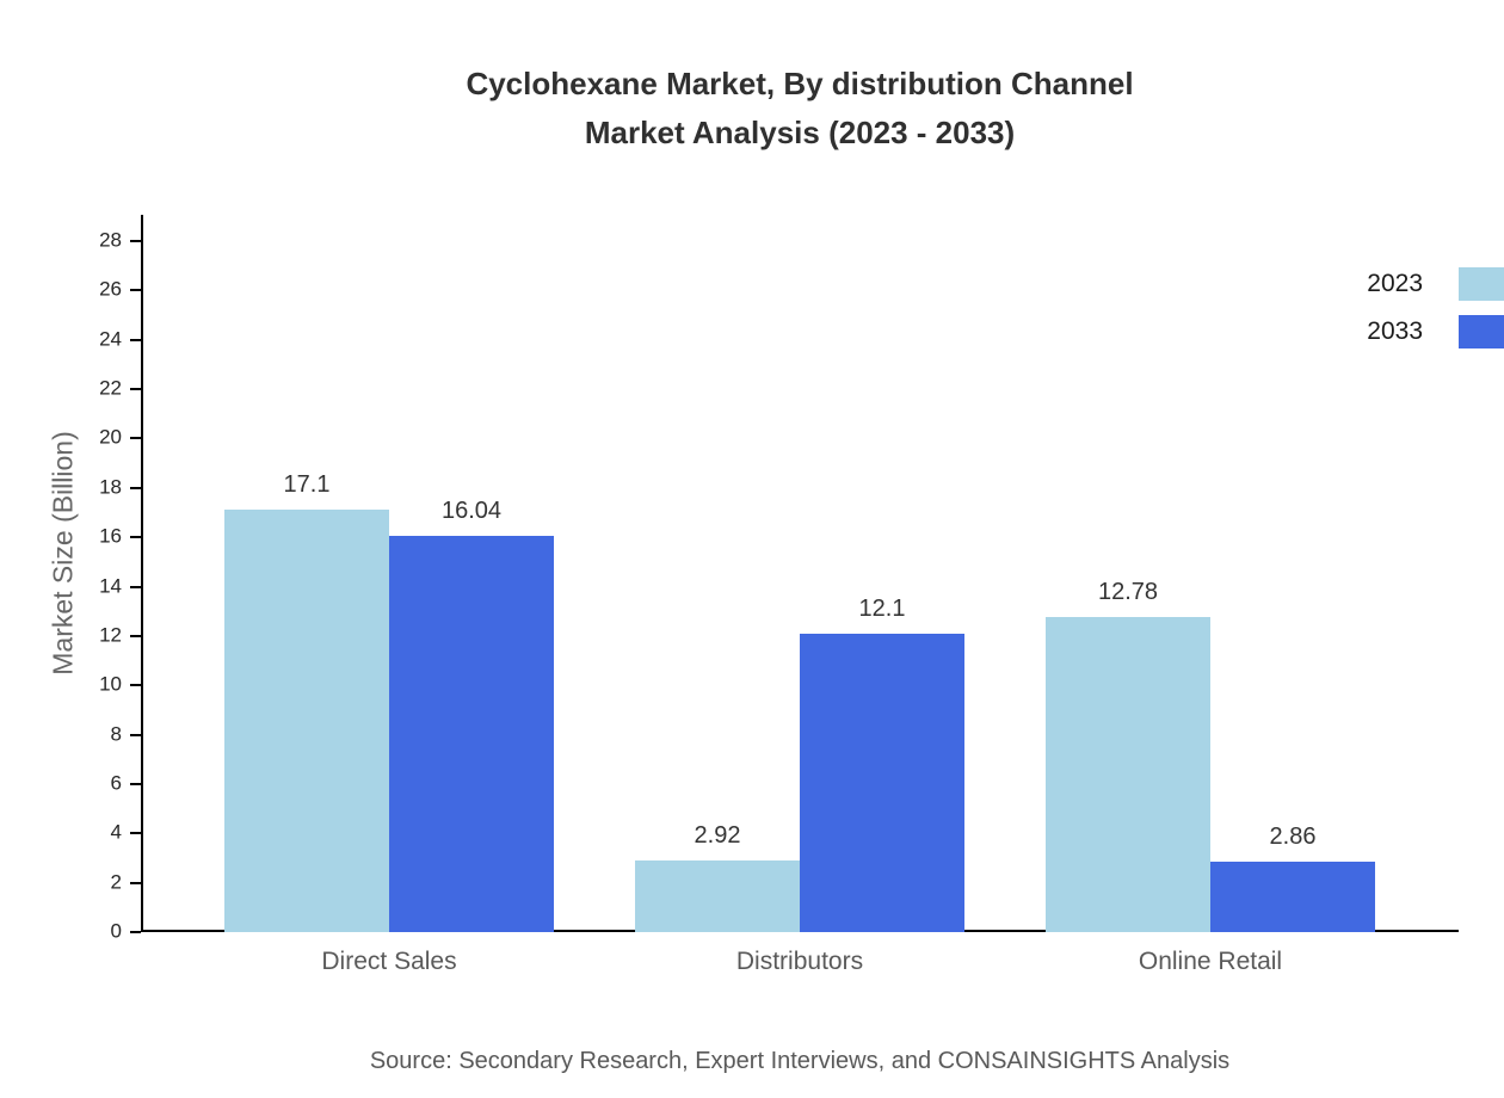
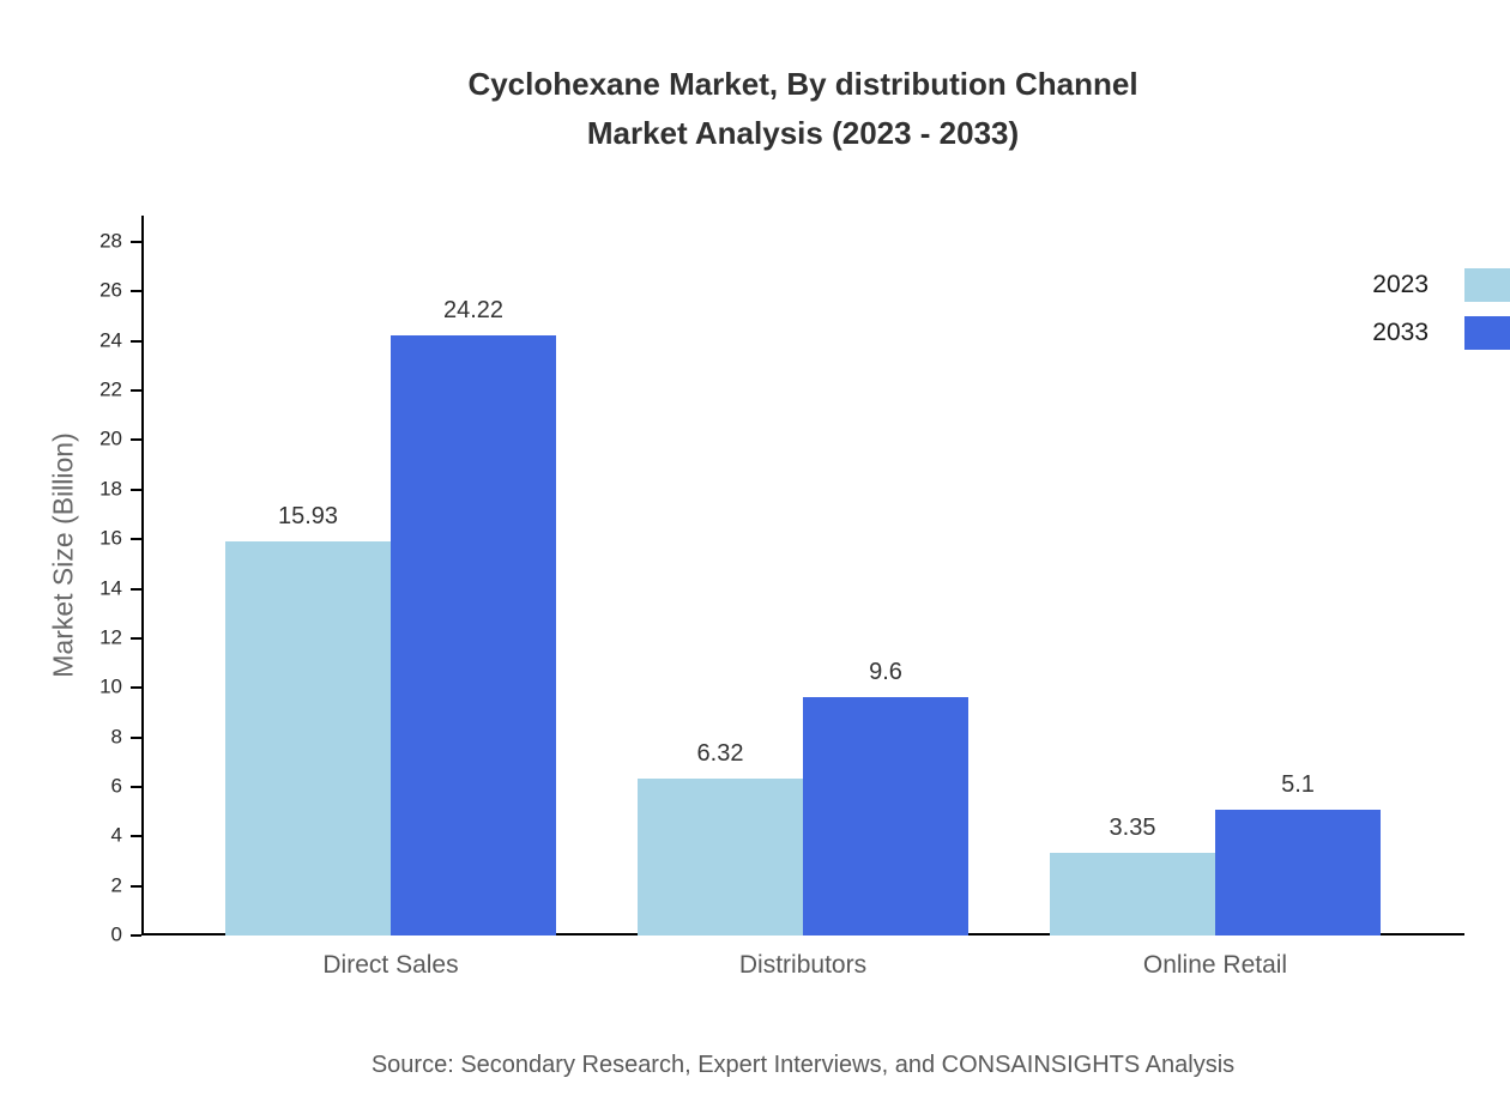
2023/Direct Sales: 17.1 -> 15.93
2033/Direct Sales: 16.04 -> 24.22
2023/Distributors: 2.92 -> 6.32
2033/Distributors: 12.1 -> 9.6
2023/Online Retail: 12.78 -> 3.35
2033/Online Retail: 2.86 -> 5.1
